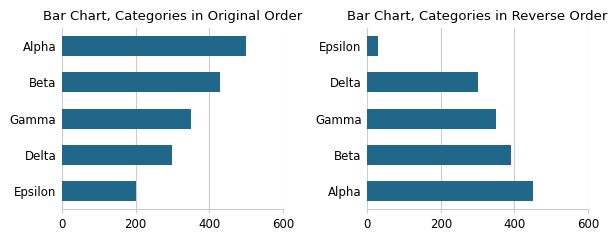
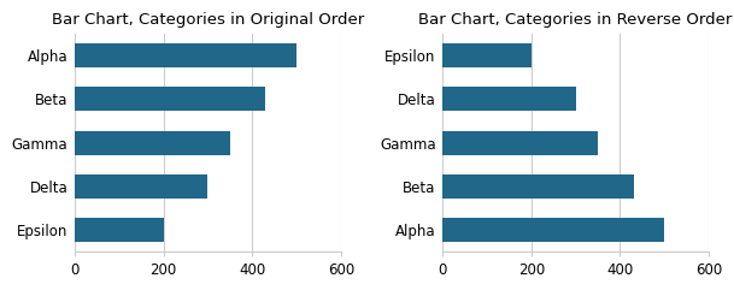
Bar Chart, Categories in Reverse Order/Epsilon: 30 -> 200
Bar Chart, Categories in Reverse Order/Beta: 390 -> 430
Bar Chart, Categories in Reverse Order/Alpha: 450 -> 500
